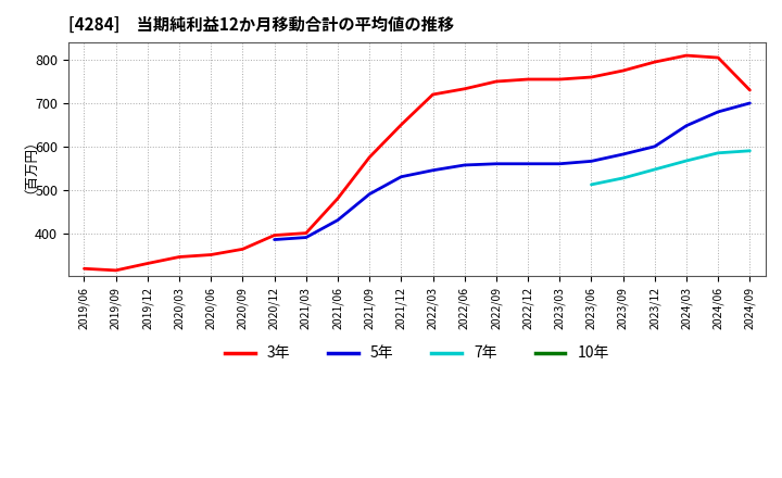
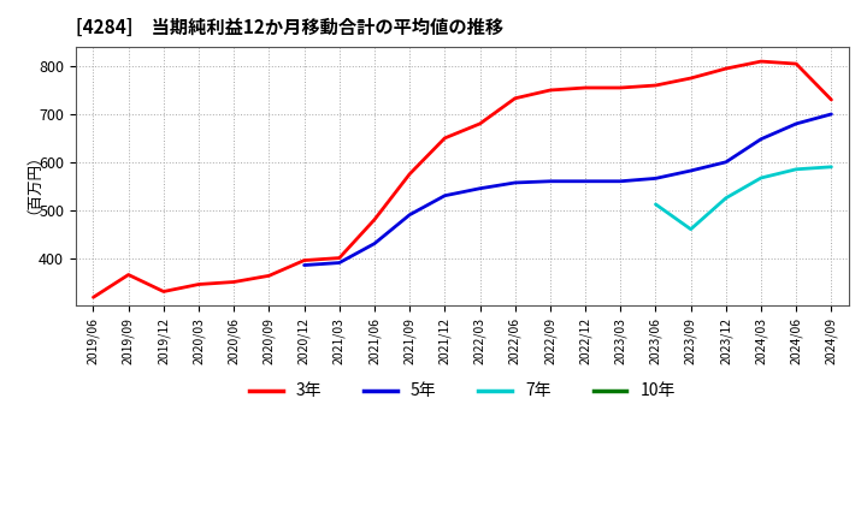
3年/2019/09: 314 -> 365
3年/2022/03: 720 -> 680
7年/2023/09: 527 -> 460
7年/2023/12: 547 -> 525
